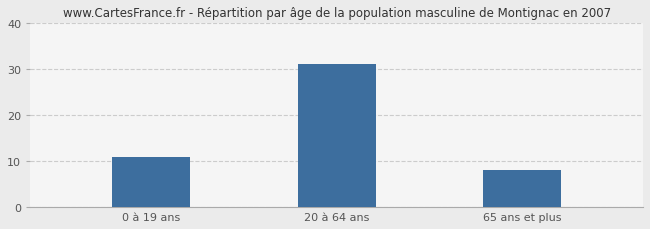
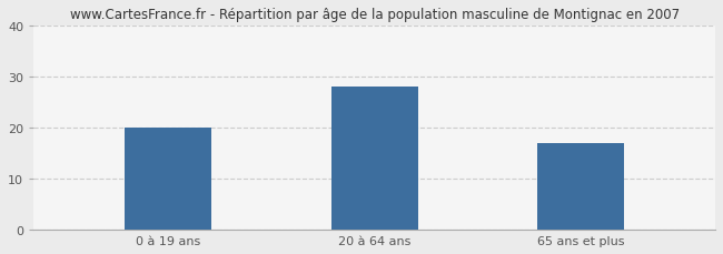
0 à 19 ans: 11 -> 20
20 à 64 ans: 31 -> 28
65 ans et plus: 8 -> 17
